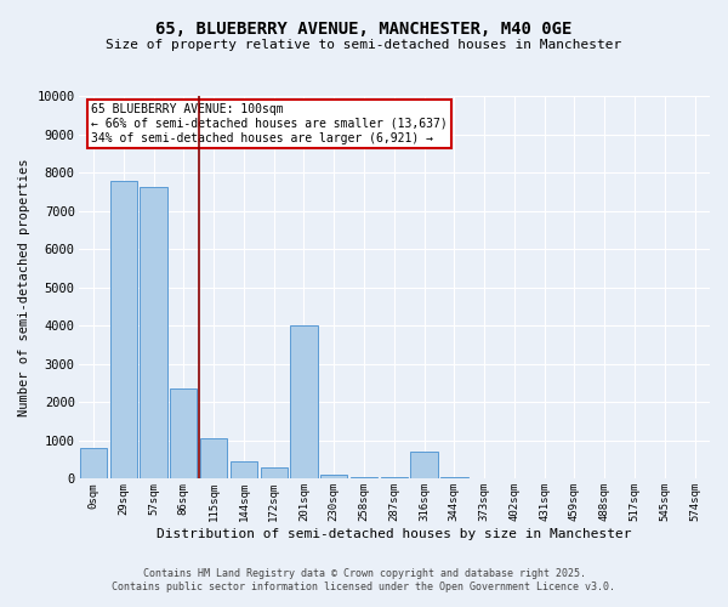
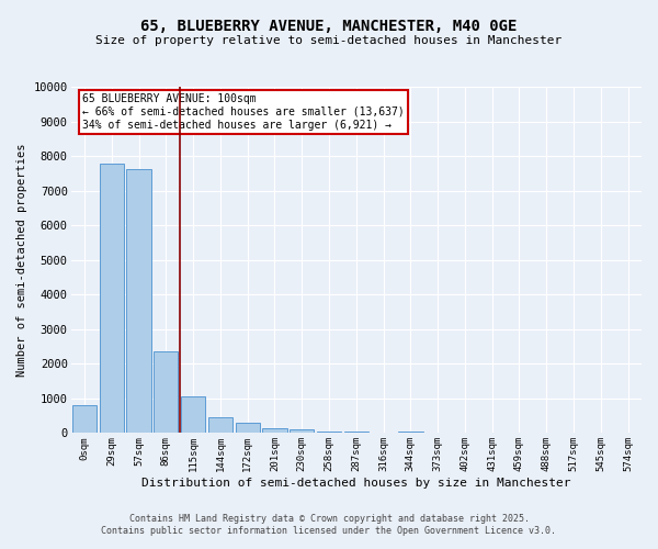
201sqm: 4000 -> 160
316sqm: 700 -> 20
